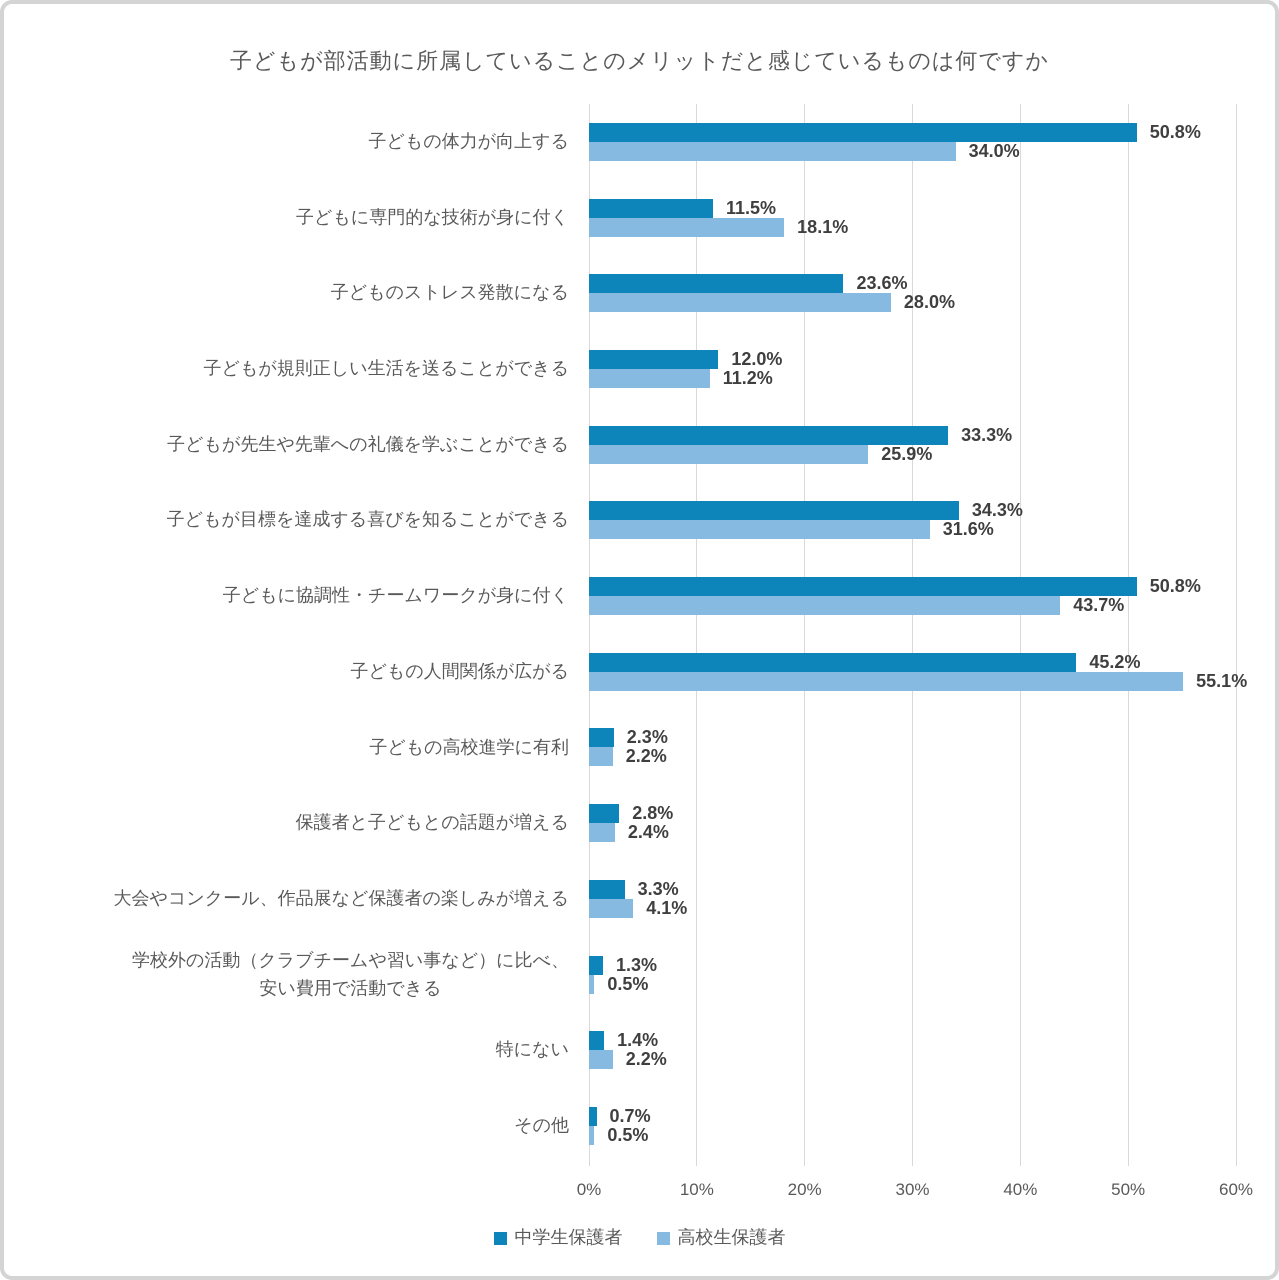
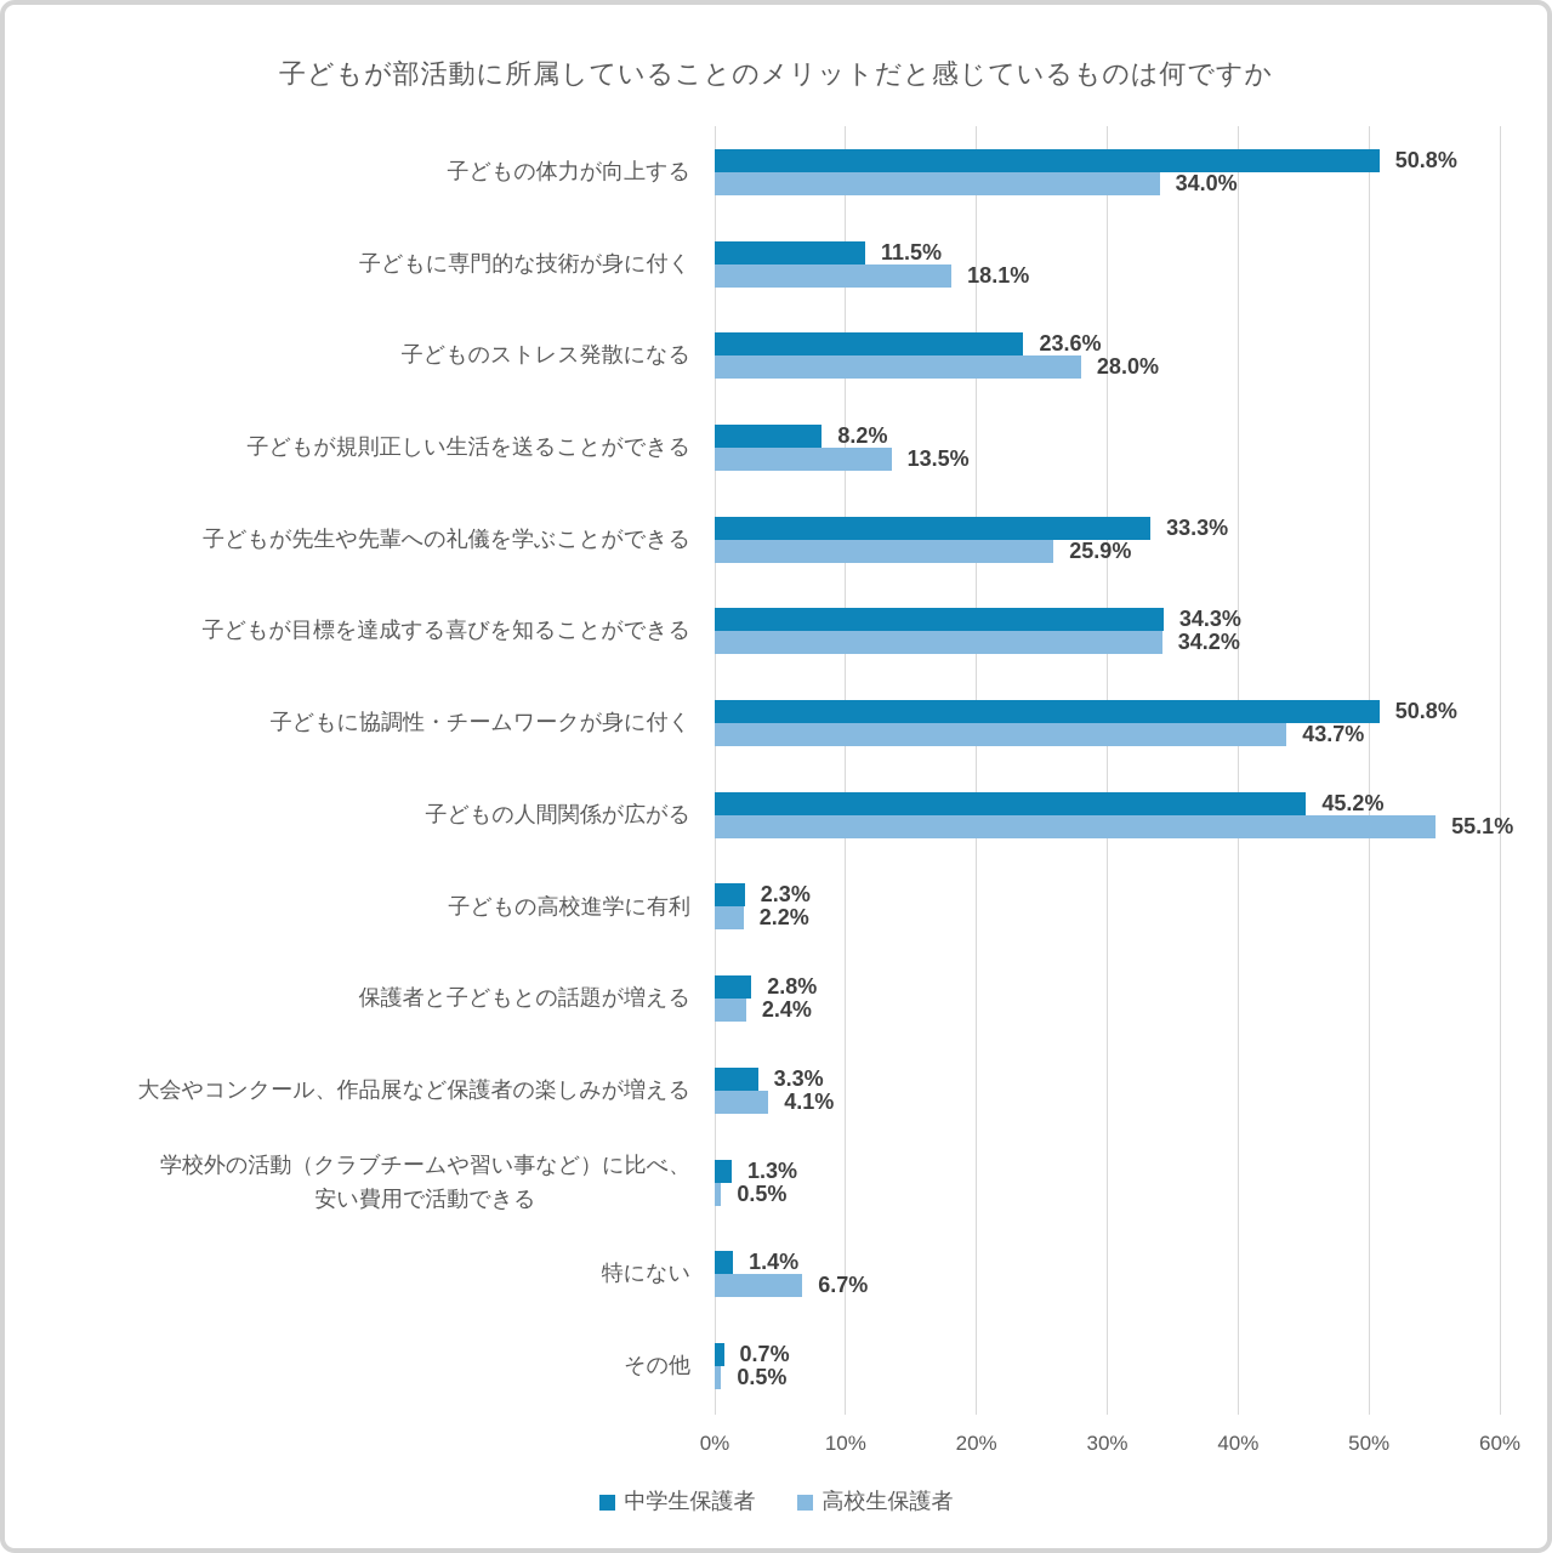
中学生保護者/子どもが規則正しい生活を送ることができる: 12.0% -> 8.2%
高校生保護者/子どもが規則正しい生活を送ることができる: 11.2% -> 13.5%
高校生保護者/子どもが目標を達成する喜びを知ることができる: 31.6% -> 34.2%
高校生保護者/特にない: 2.2% -> 6.7%
